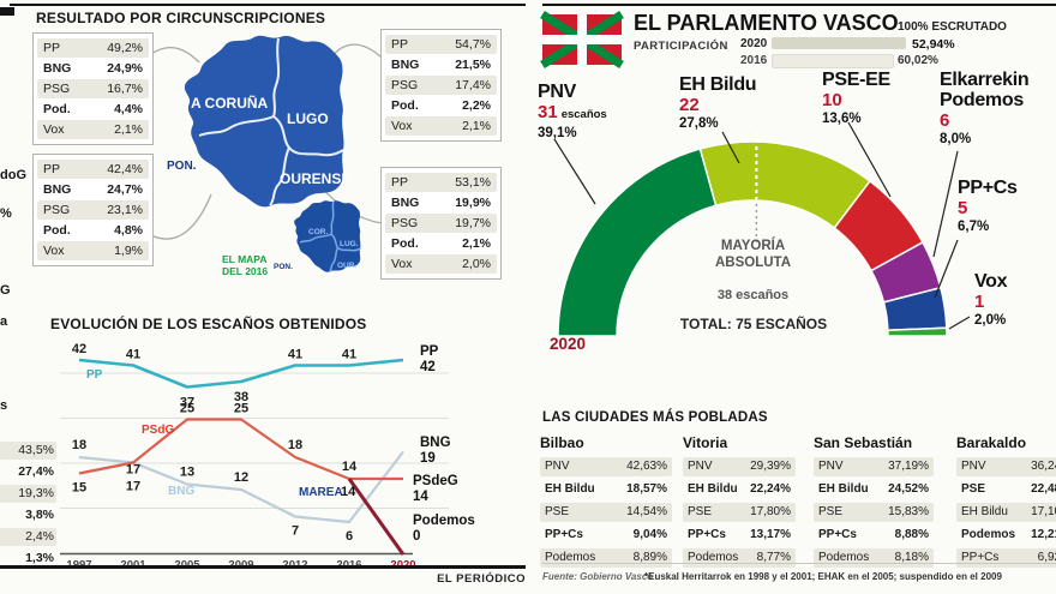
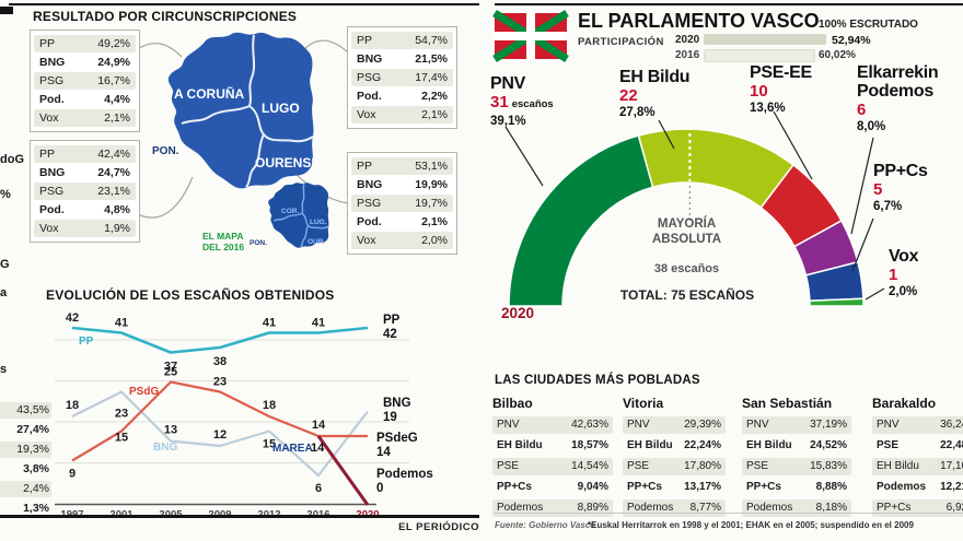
EVOLUCIÓN DE LOS ESCAÑOS OBTENIDOS/PSdeG/1997: 15 -> 9
EVOLUCIÓN DE LOS ESCAÑOS OBTENIDOS/PSdeG/2001: 17 -> 15
EVOLUCIÓN DE LOS ESCAÑOS OBTENIDOS/BNG/2001: 17 -> 23
EVOLUCIÓN DE LOS ESCAÑOS OBTENIDOS/PSdeG/2009: 25 -> 23
EVOLUCIÓN DE LOS ESCAÑOS OBTENIDOS/BNG/2012: 7 -> 15
